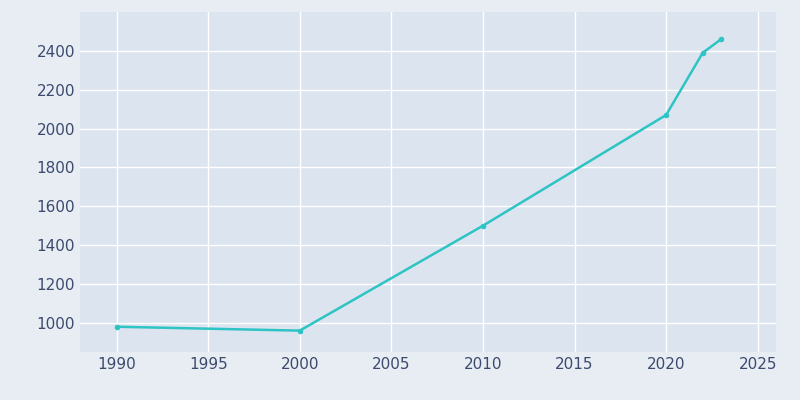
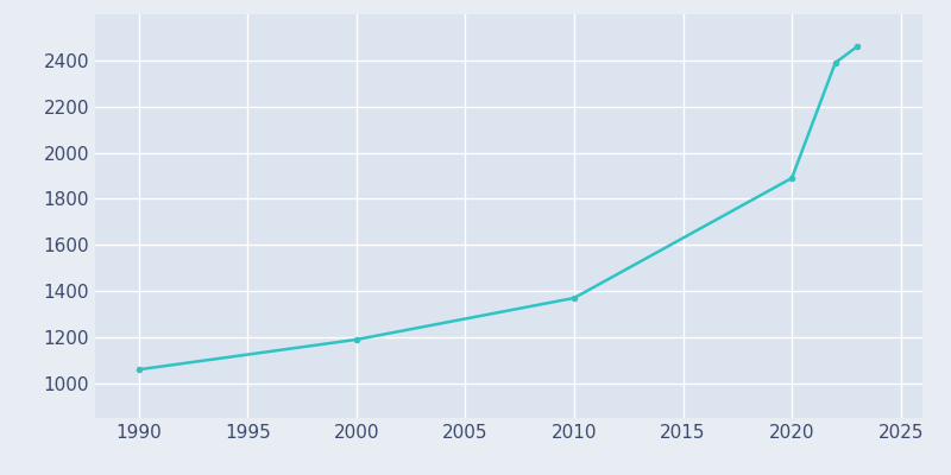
1990: 980 -> 1060
2000: 960 -> 1190
2010: 1500 -> 1370
2020: 2070 -> 1890
